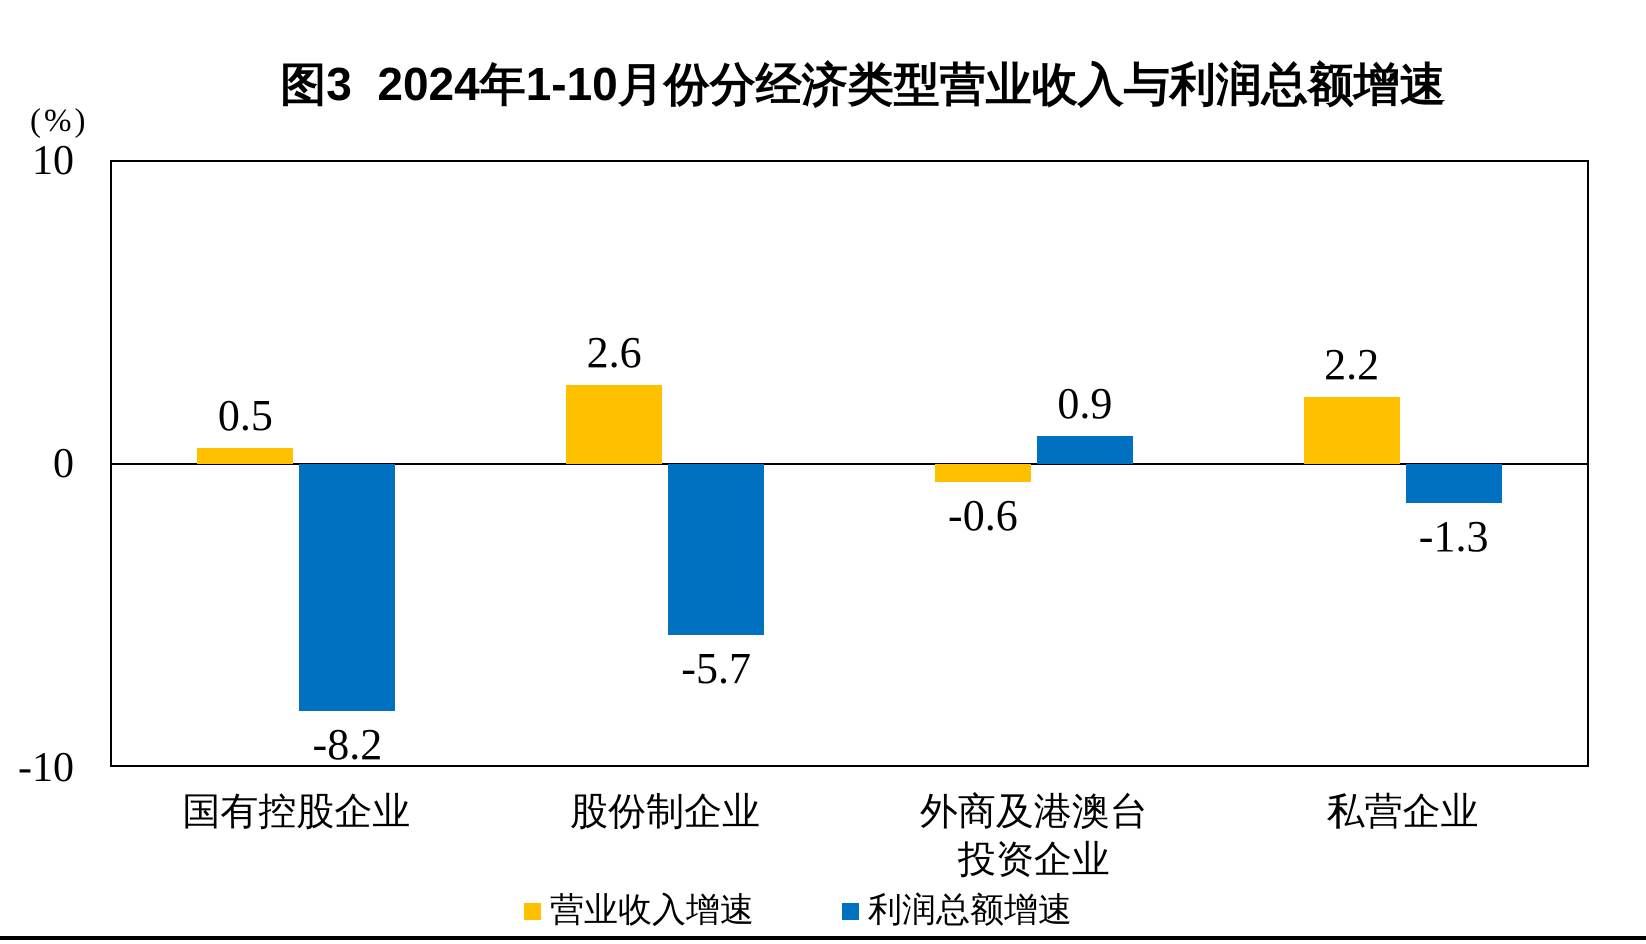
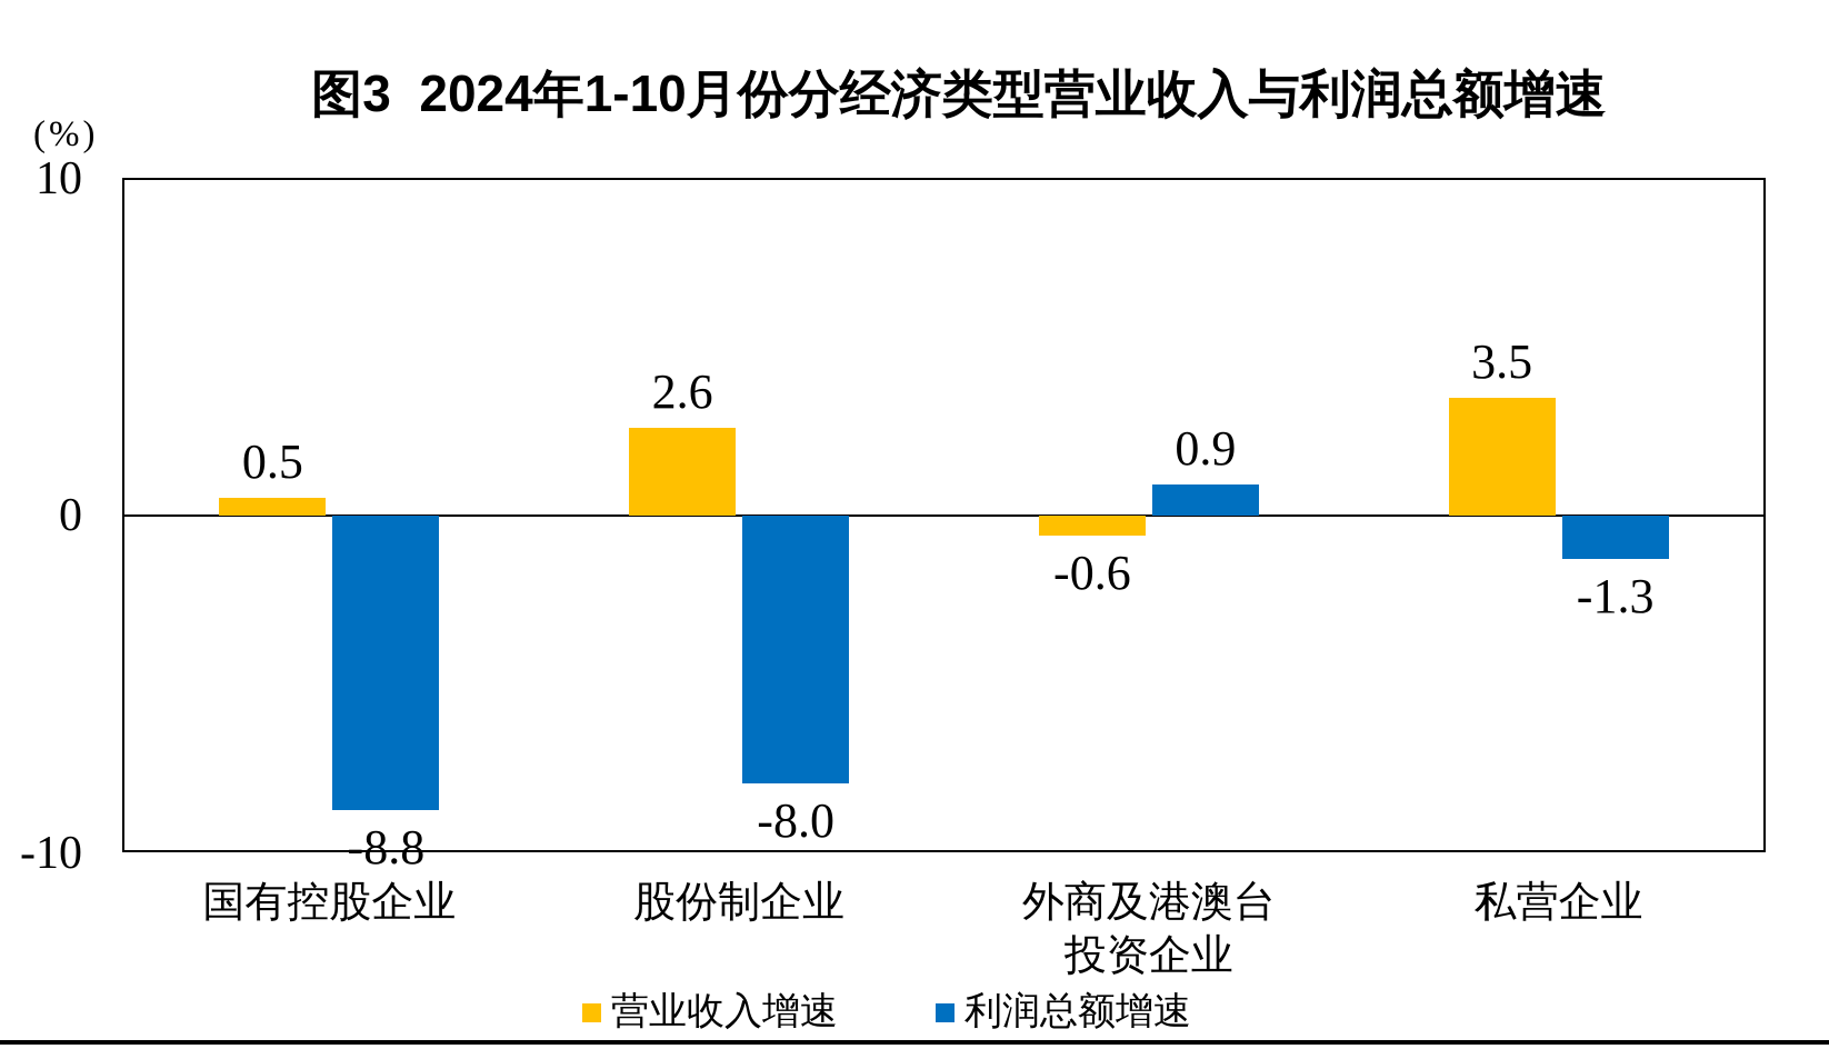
利润总额增速/国有控股企业: -8.2 -> -8.8
利润总额增速/股份制企业: -5.7 -> -8.0
营业收入增速/私营企业: 2.2 -> 3.5
